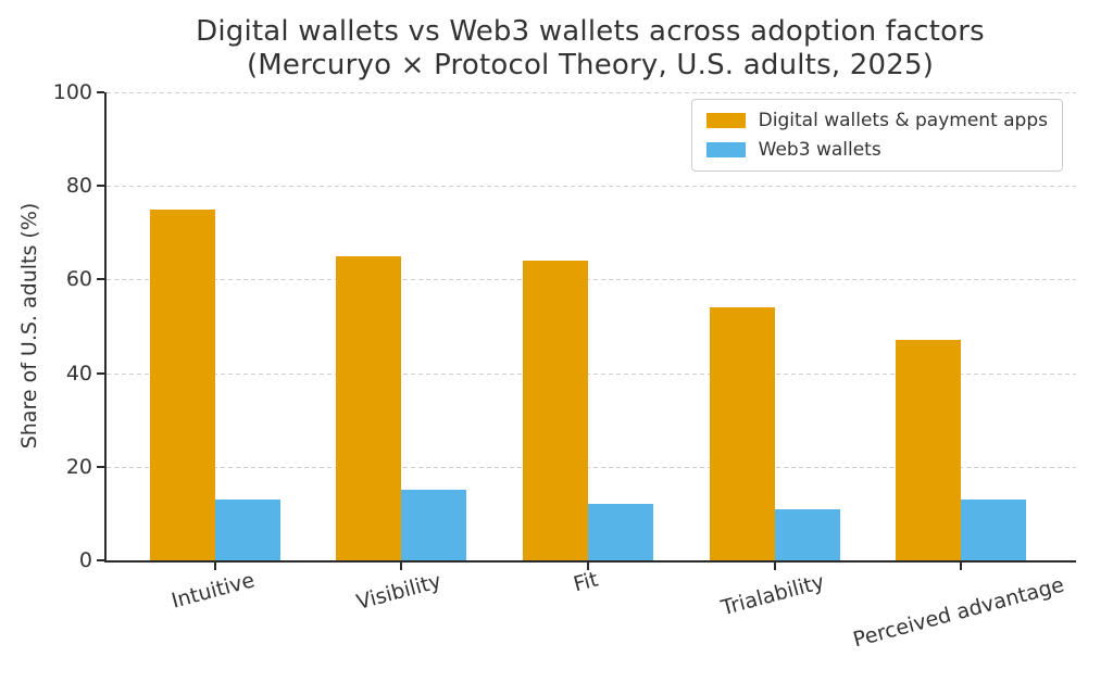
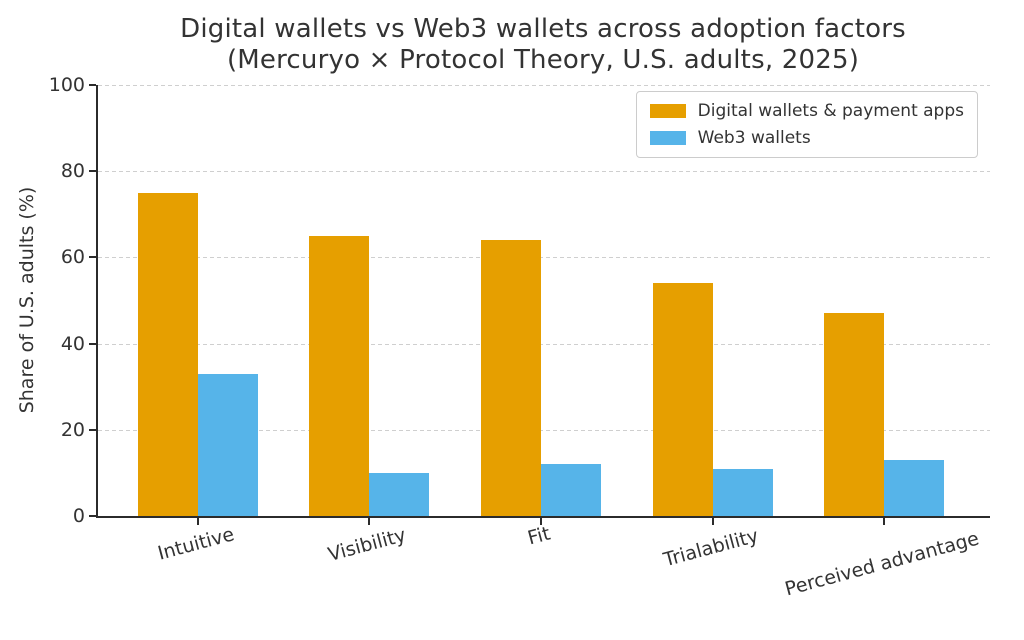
Web3 wallets/Intuitive: 13 -> 33
Web3 wallets/Visibility: 15 -> 10
